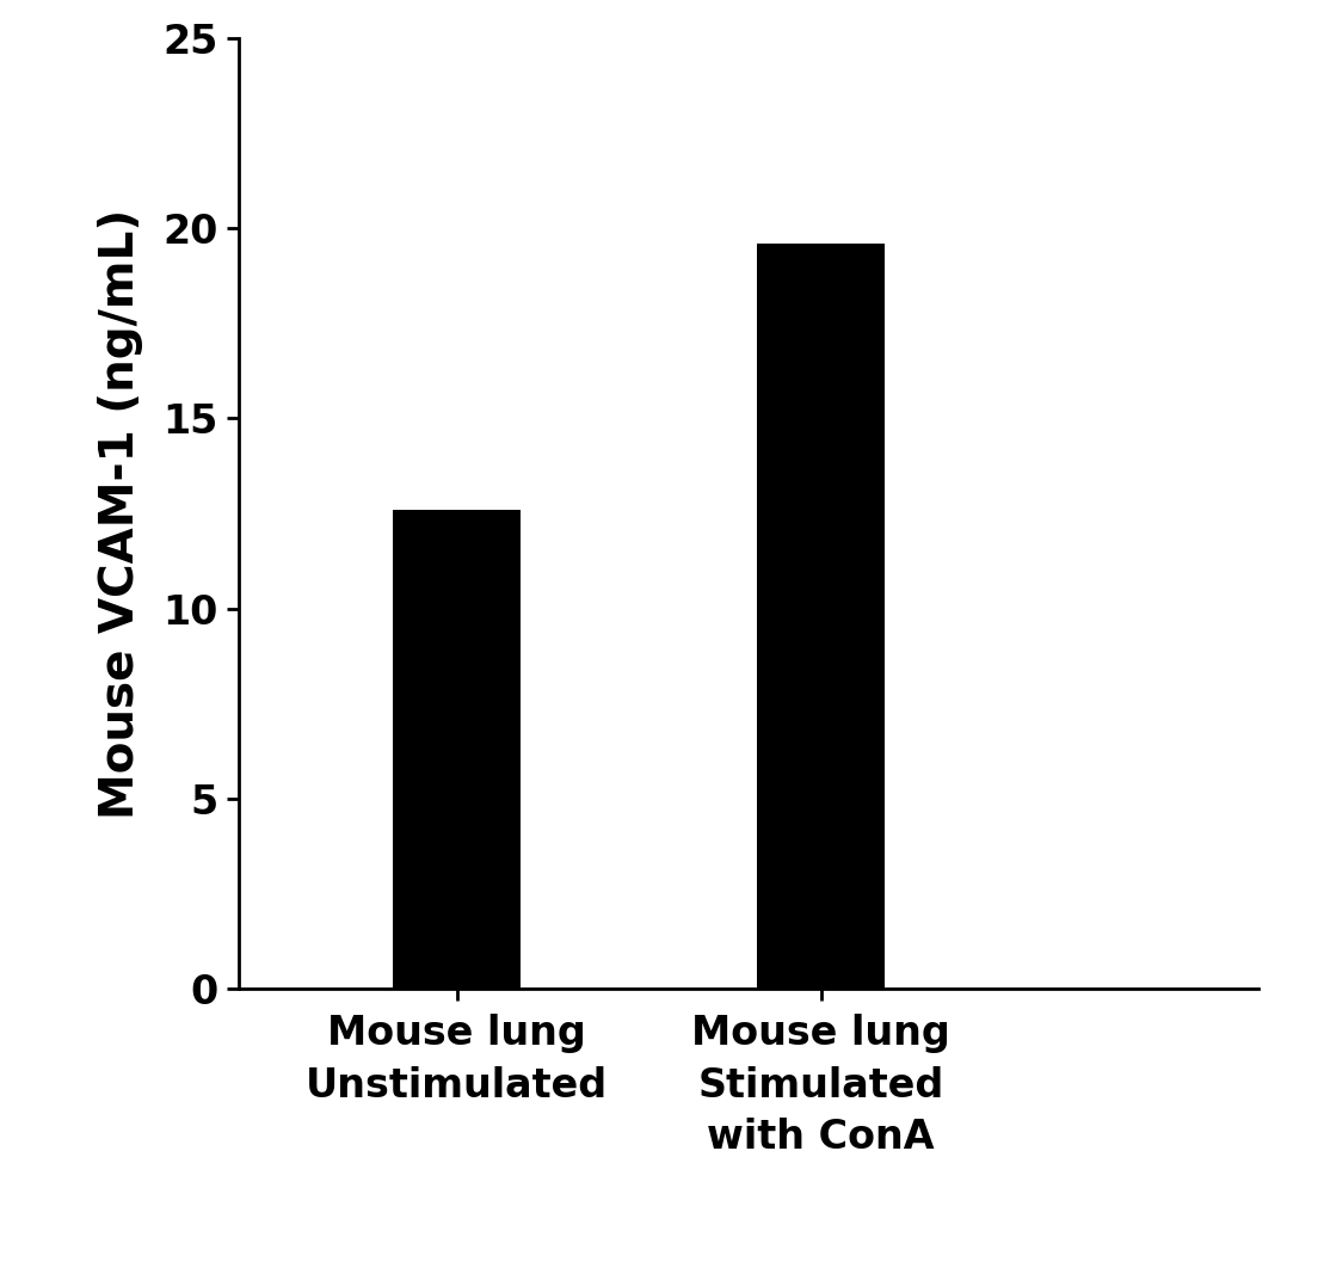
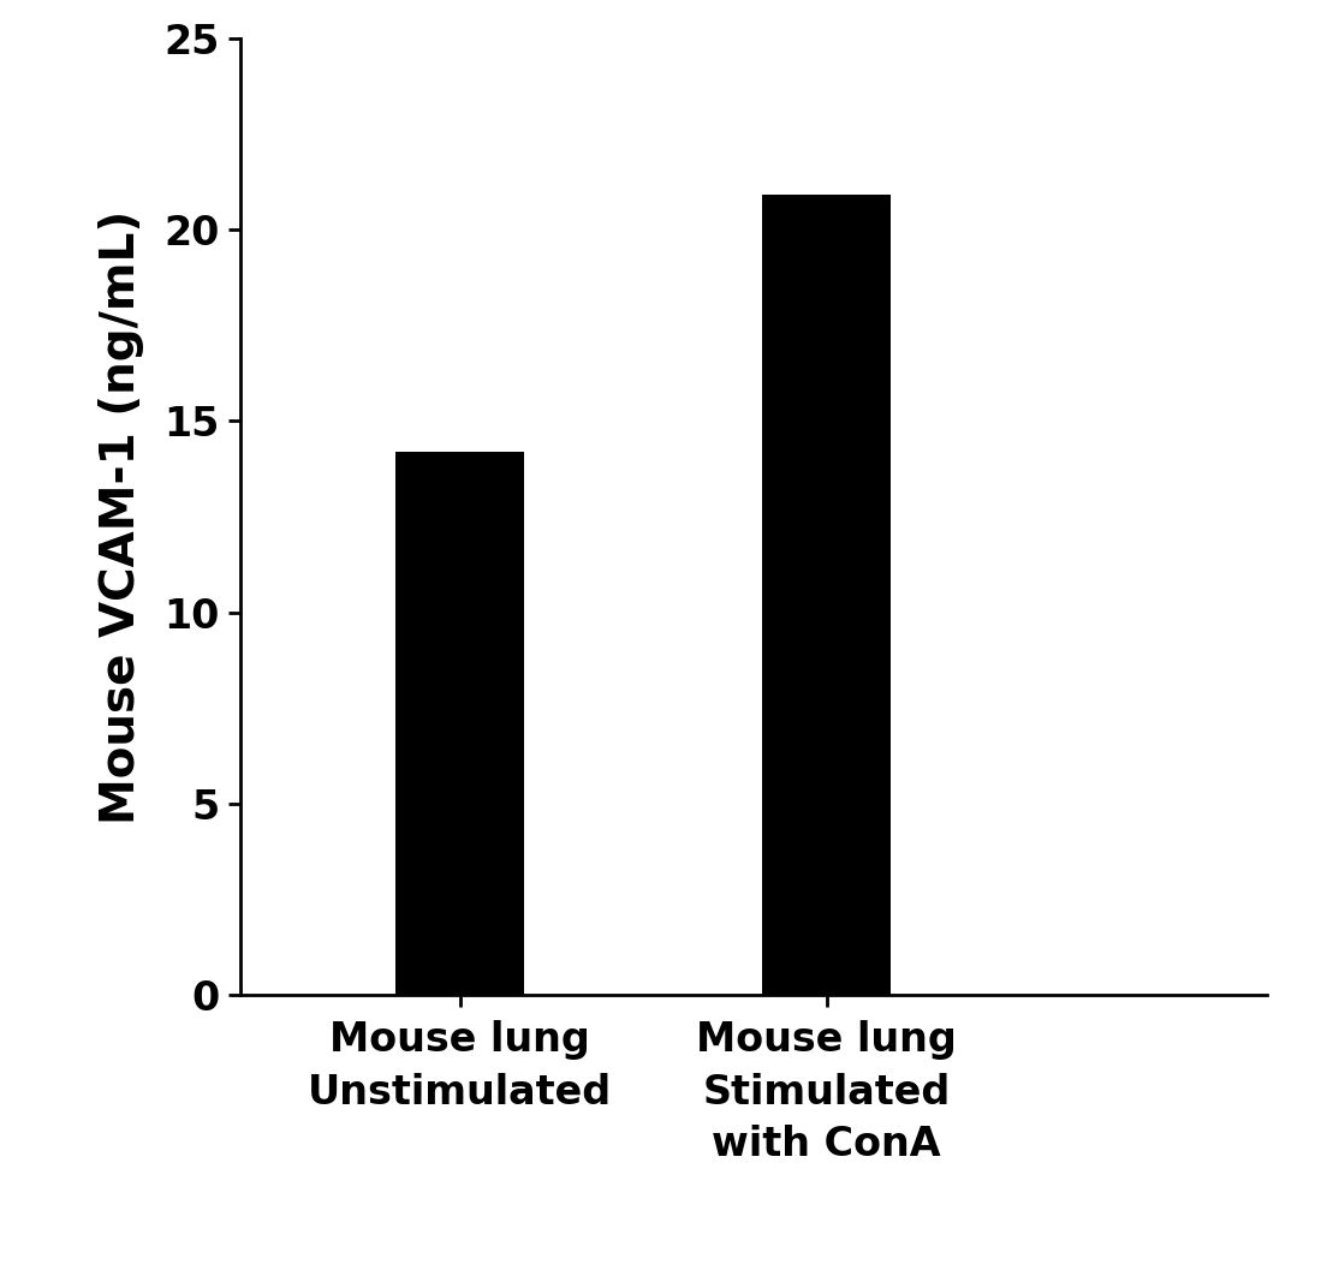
Mouse lung Unstimulated: 12.6 -> 14.2
Mouse lung Stimulated with ConA: 19.6 -> 20.9
